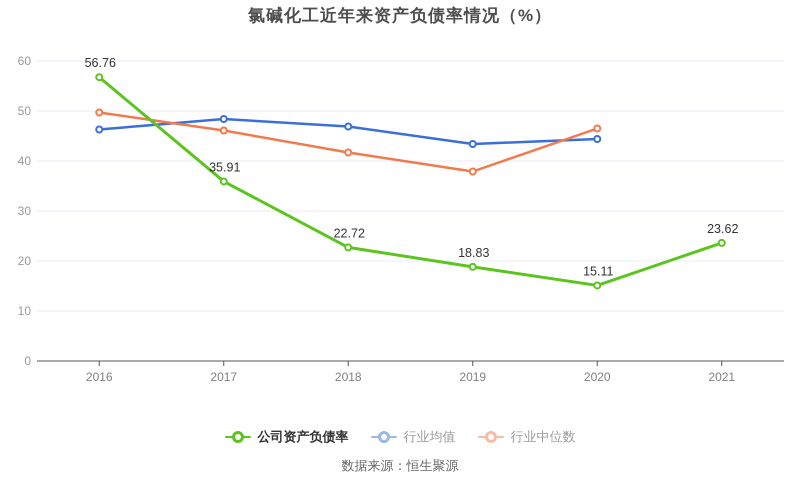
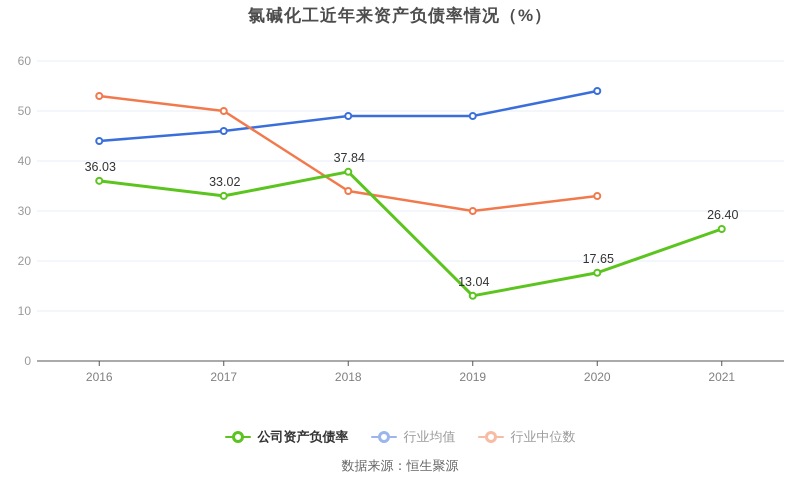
公司资产负债率/2016: 56.76 -> 36.03
行业均值/2016: 46 -> 44
行业中位数/2016: 50 -> 53
公司资产负债率/2017: 35.91 -> 33.02
行业均值/2017: 48 -> 46
行业中位数/2017: 46 -> 50
公司资产负债率/2018: 22.72 -> 37.84
行业均值/2018: 47 -> 49
行业中位数/2018: 42 -> 34
公司资产负债率/2019: 18.83 -> 13.04
行业均值/2019: 43 -> 49
行业中位数/2019: 38 -> 30
公司资产负债率/2020: 15.11 -> 17.65
行业均值/2020: 44 -> 54
行业中位数/2020: 46 -> 33
公司资产负债率/2021: 23.62 -> 26.40
